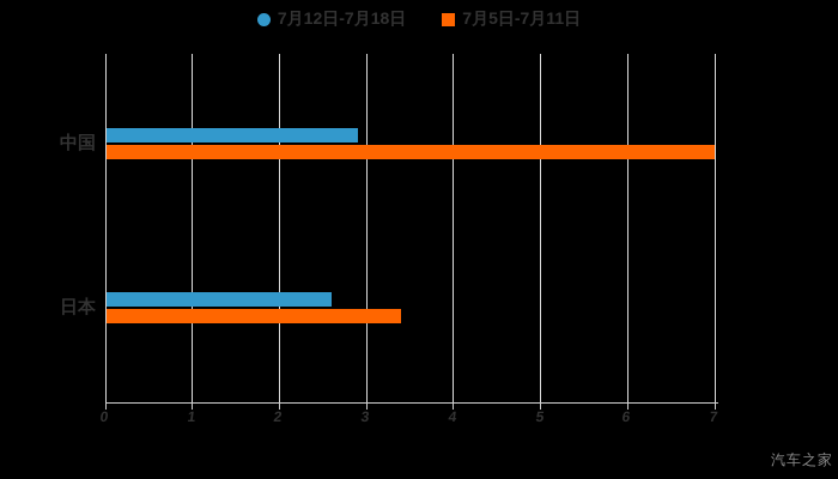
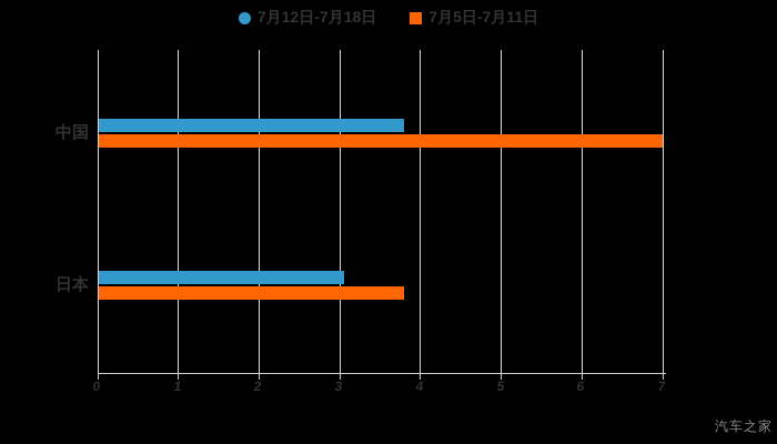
7月12日-7月18日/中国: 2.9 -> 3.8
7月12日-7月18日/日本: 2.6 -> 3.0
7月5日-7月11日/日本: 3.4 -> 3.8
